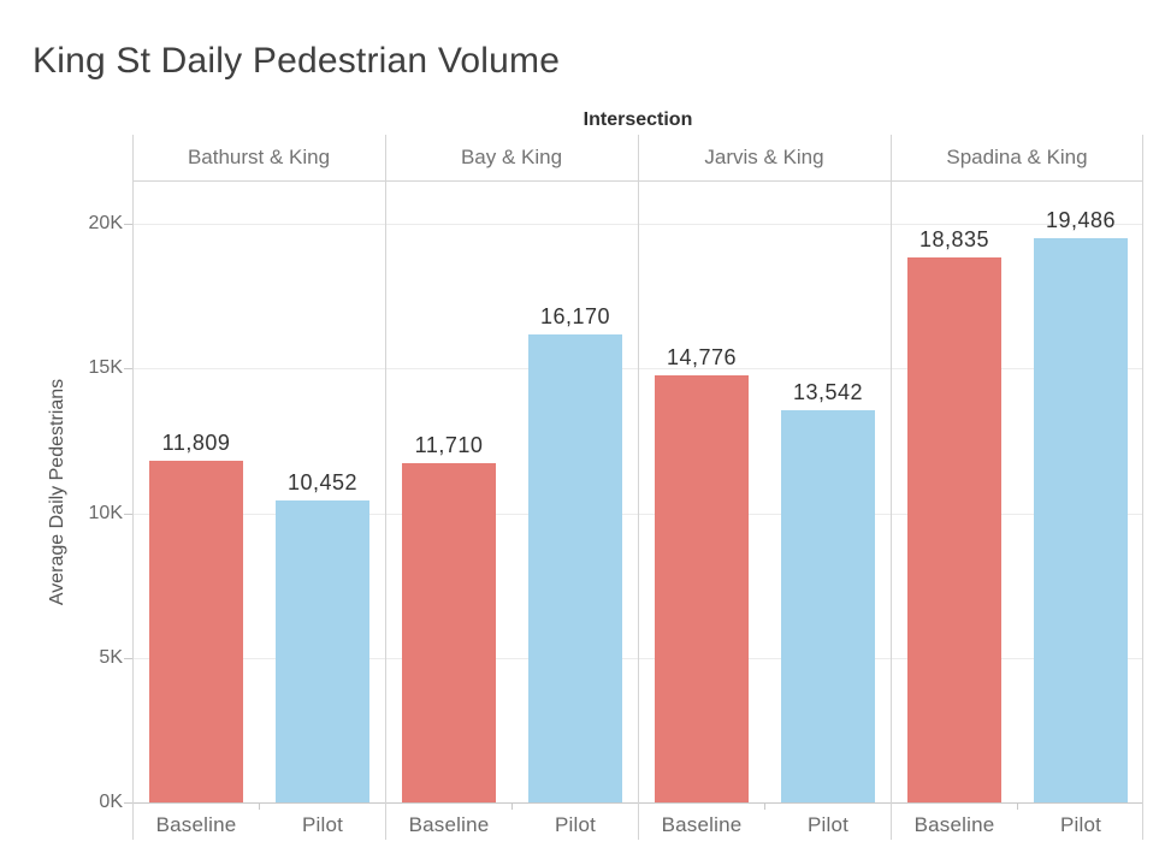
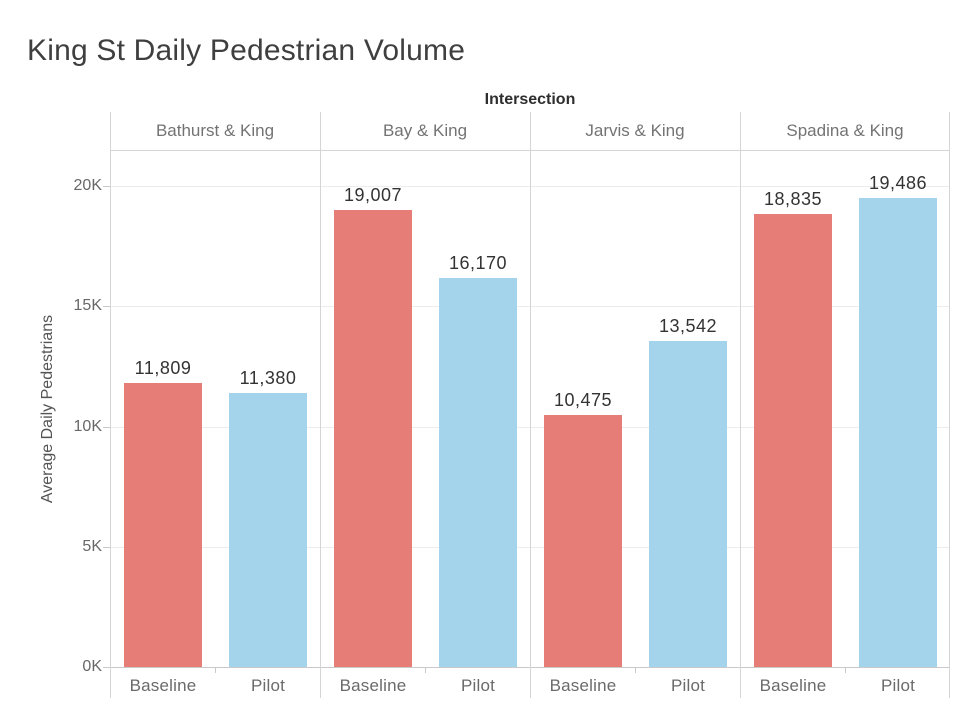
Pilot/Bathurst & King: 10,452 -> 11,380
Baseline/Bay & King: 11,710 -> 19,007
Baseline/Jarvis & King: 14,776 -> 10,475
